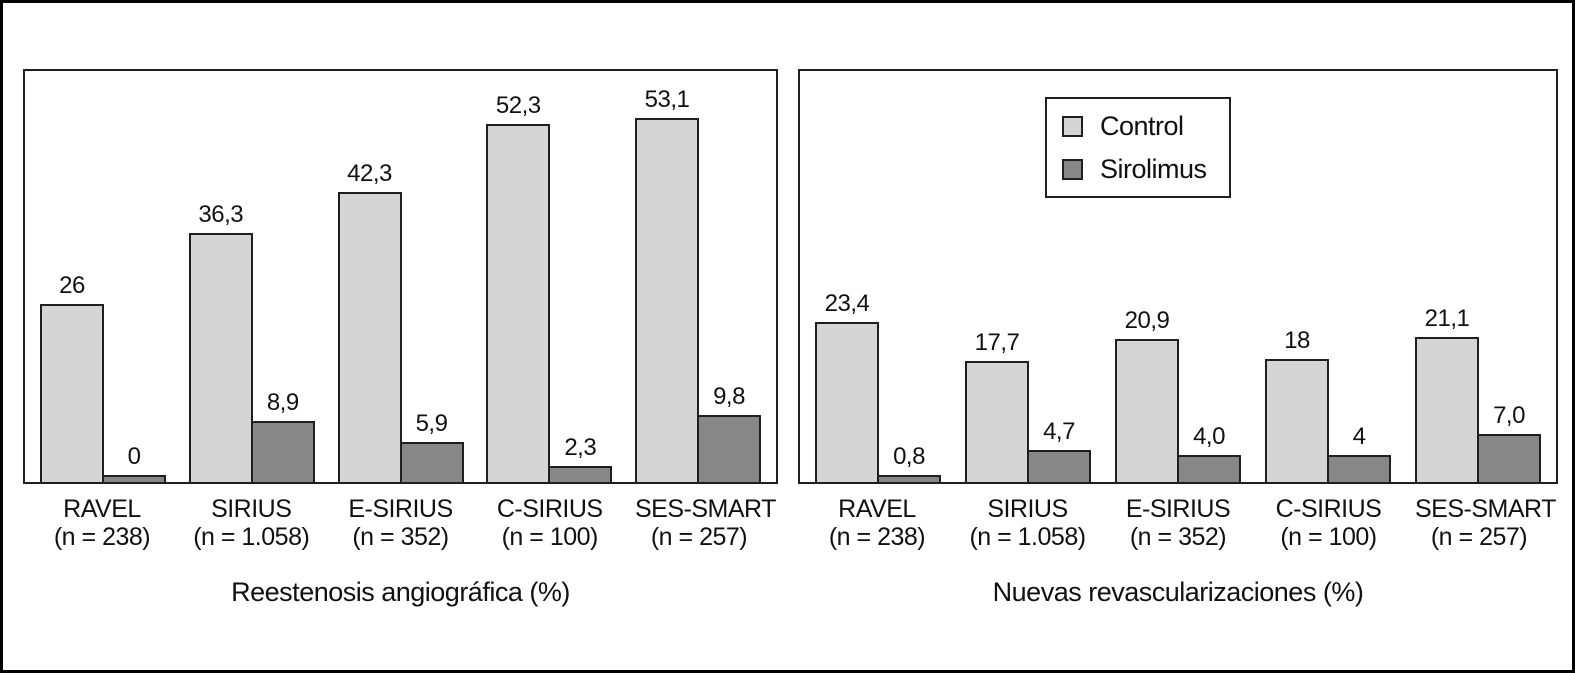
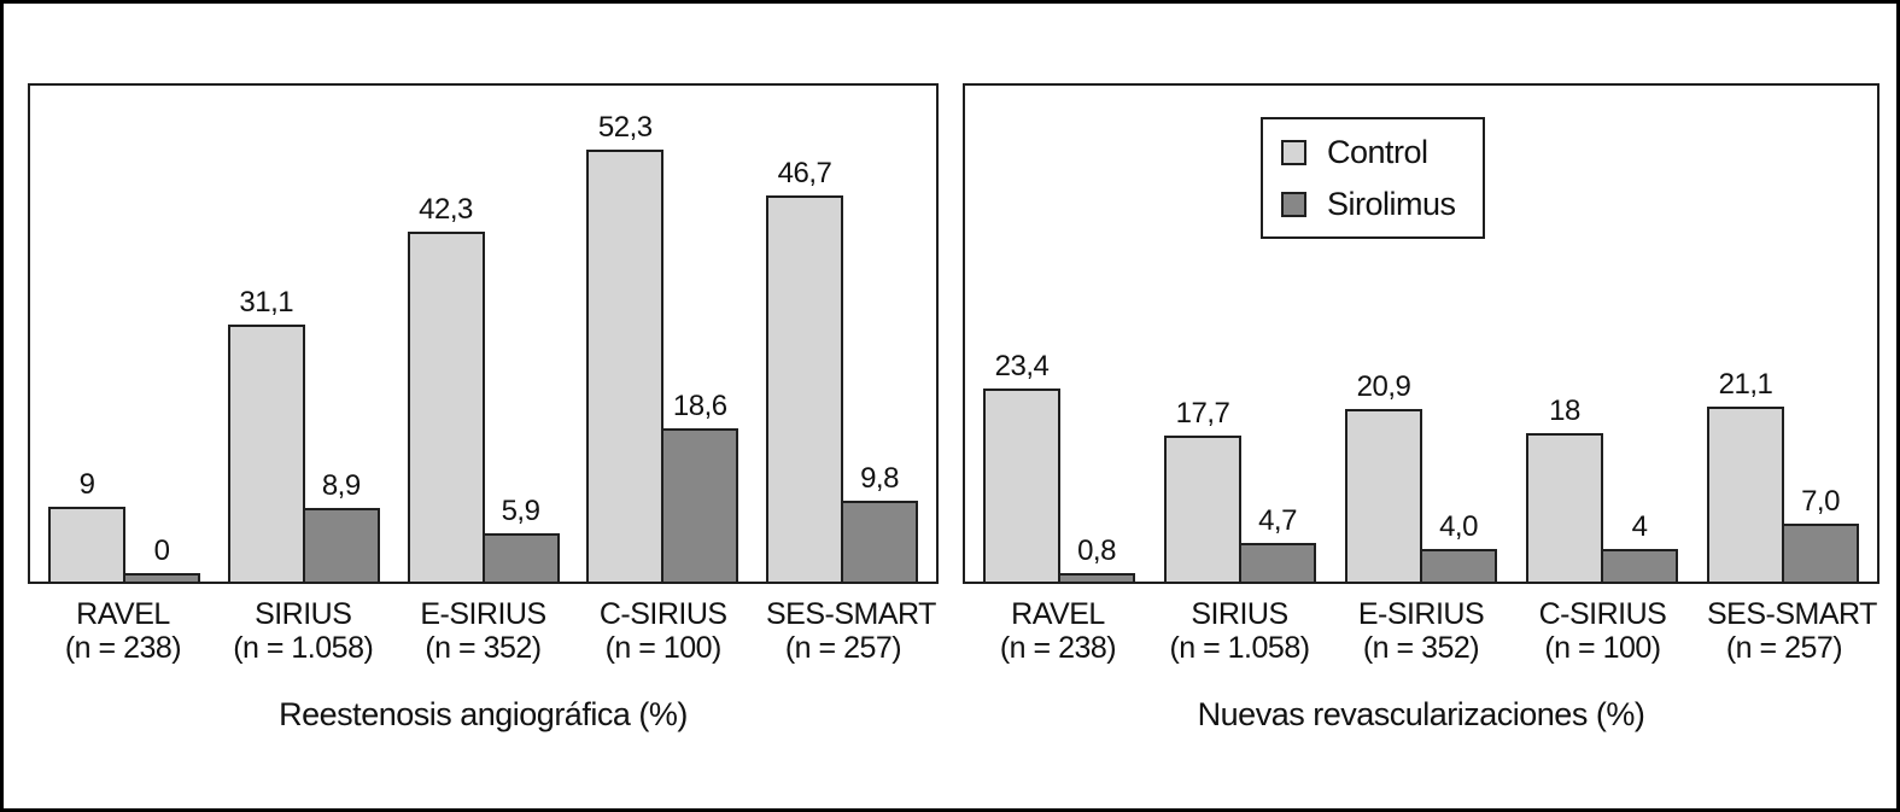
Reestenosis angiográfica (%)/Control/RAVEL: 26 -> 9
Reestenosis angiográfica (%)/Control/SIRIUS: 36,3 -> 31,1
Reestenosis angiográfica (%)/Sirolimus/C-SIRIUS: 2,3 -> 18,6
Reestenosis angiográfica (%)/Control/SES-SMART: 53,1 -> 46,7
